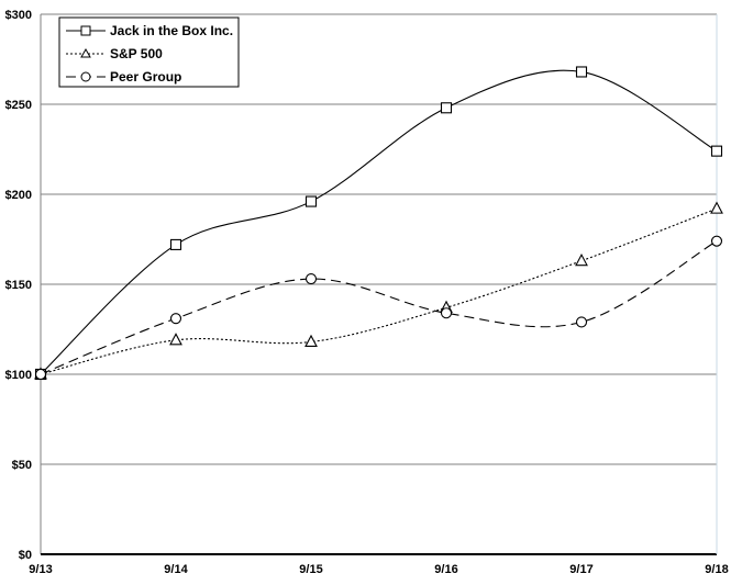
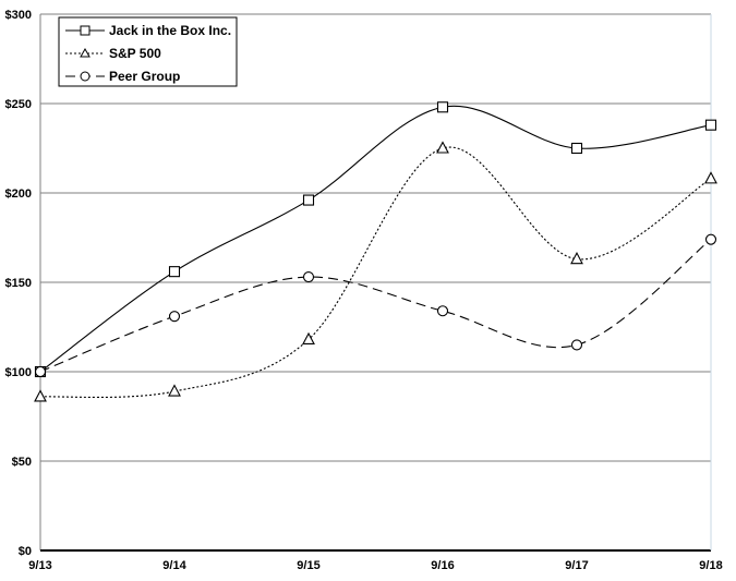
S&P 500/9/13: $100 -> $86
Jack in the Box Inc./9/14: $172 -> $156
S&P 500/9/14: $119 -> $89
S&P 500/9/16: $137 -> $225
Jack in the Box Inc./9/17: $268 -> $225
Peer Group/9/17: $129 -> $115
Jack in the Box Inc./9/18: $224 -> $238
S&P 500/9/18: $192 -> $208
